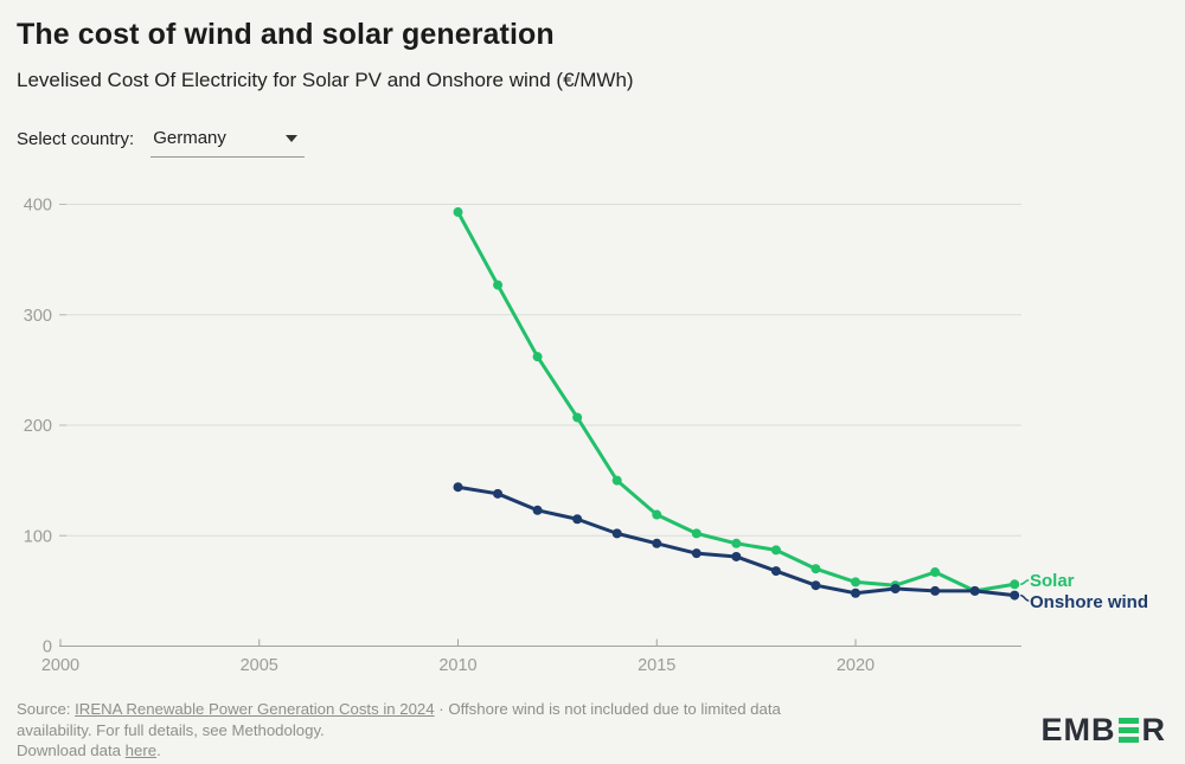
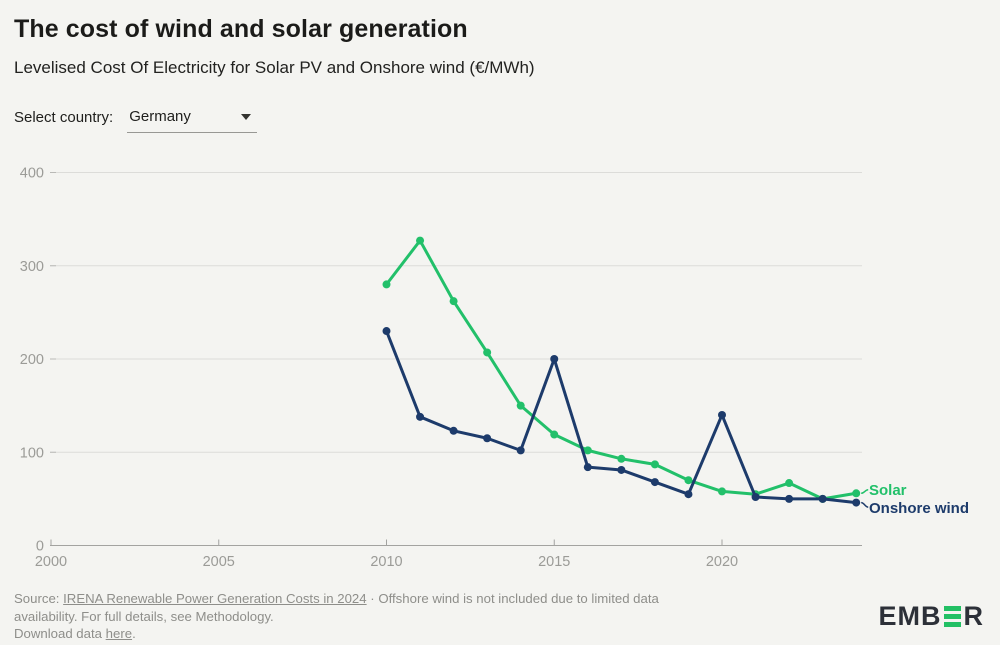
Solar/2010: 390 -> 280
Onshore wind/2010: 140 -> 230
Onshore wind/2015: 90 -> 200
Onshore wind/2020: 50 -> 140
